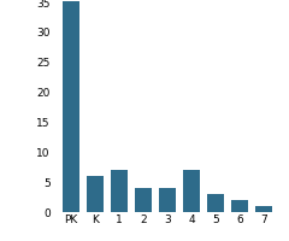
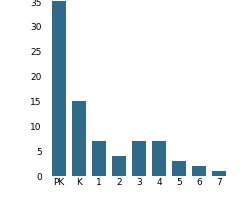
K: 6 -> 15
3: 4 -> 7
